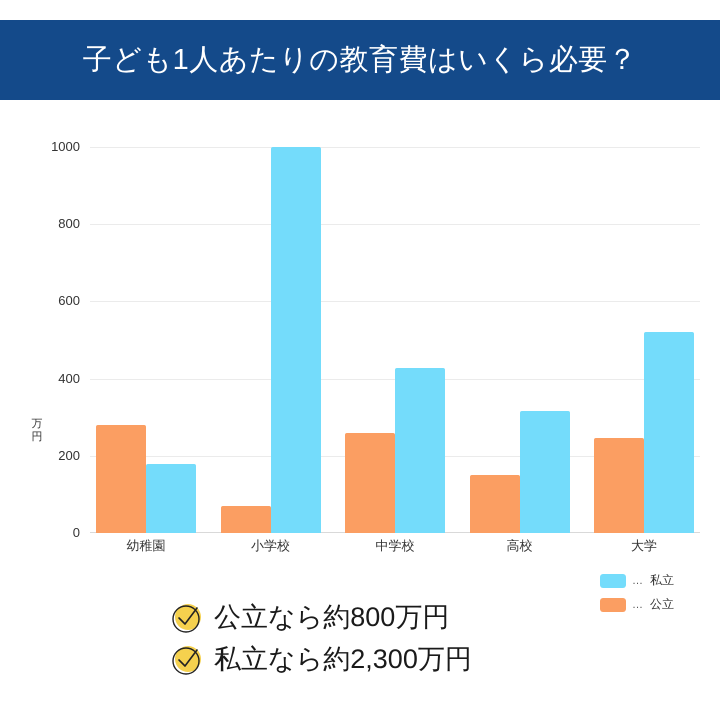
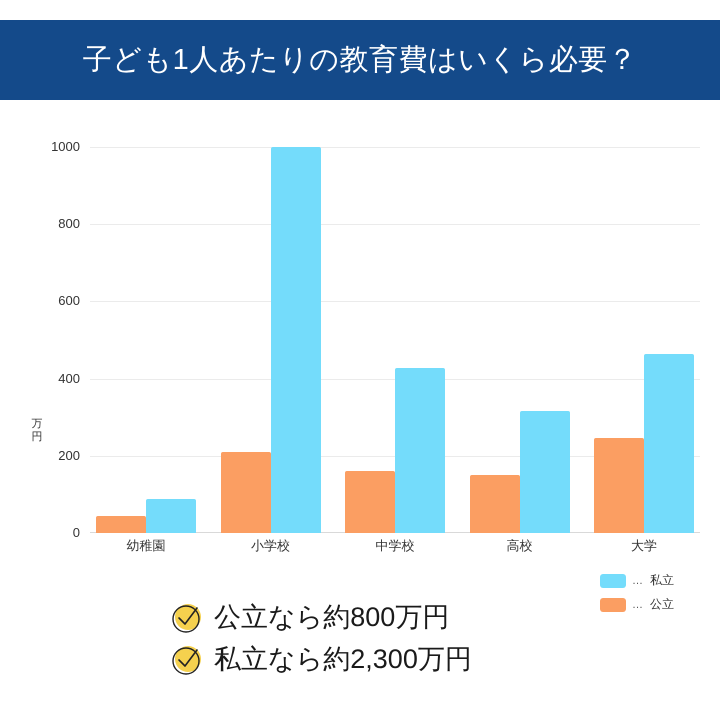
公立/幼稚園: 280 -> 40
私立/幼稚園: 180 -> 90
公立/小学校: 70 -> 210
公立/中学校: 260 -> 160
私立/大学: 520 -> 460
